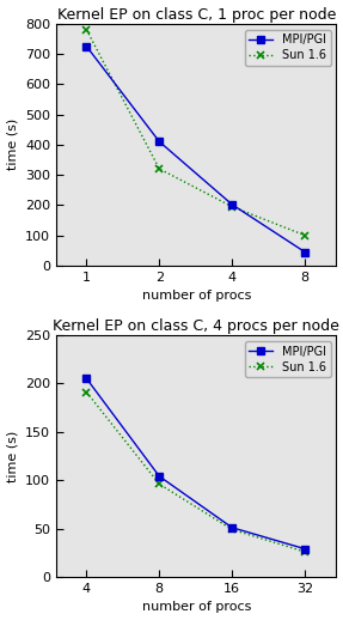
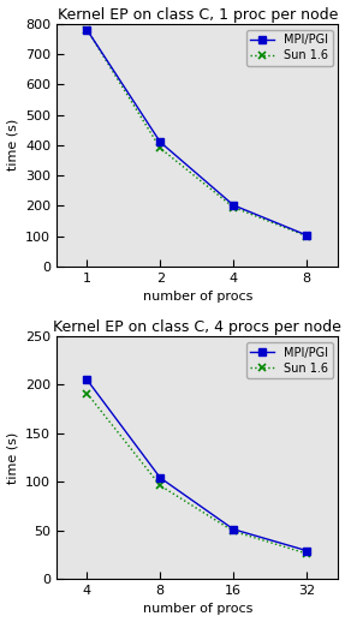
Kernel EP on class C, 1 proc per node/MPI/PGI/1: 725 -> 780
Kernel EP on class C, 1 proc per node/Sun 1.6/2: 320 -> 390
Kernel EP on class C, 1 proc per node/MPI/PGI/8: 45 -> 103
